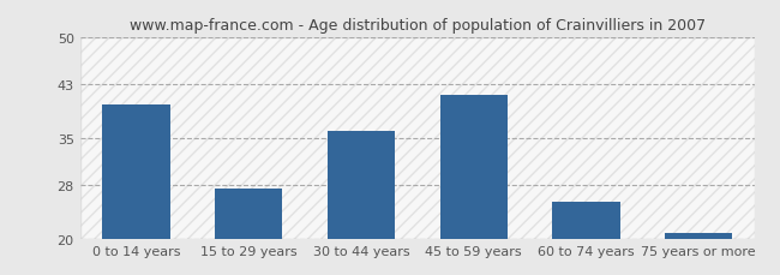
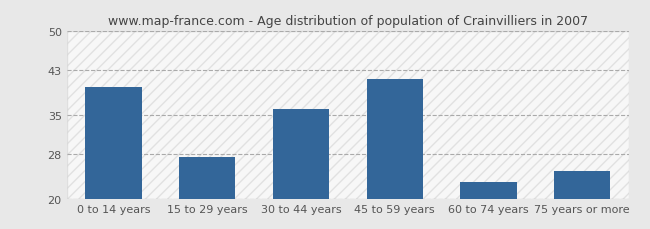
60 to 74 years: 25.5 -> 23.0
75 years or more: 21.0 -> 25.0
